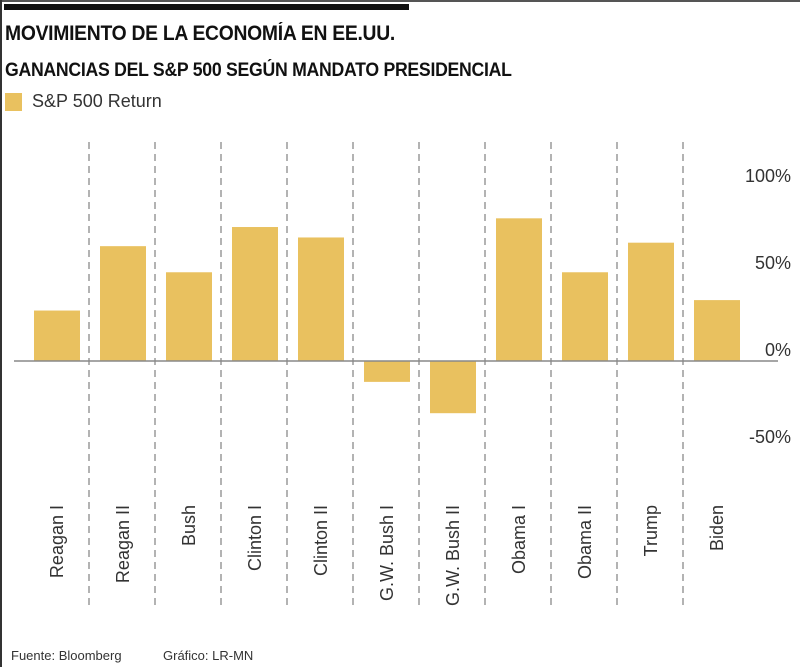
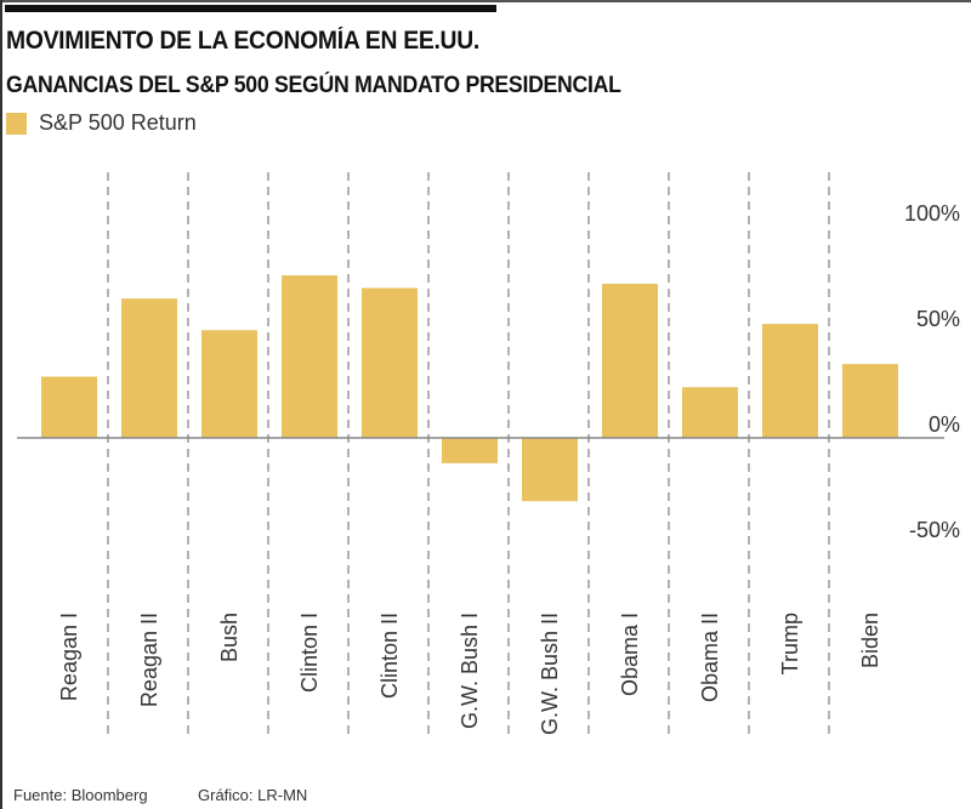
Obama I: 82% -> 73%
Obama II: 51% -> 24%
Trump: 68% -> 54%
